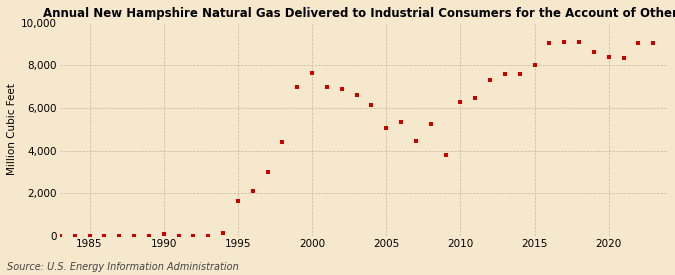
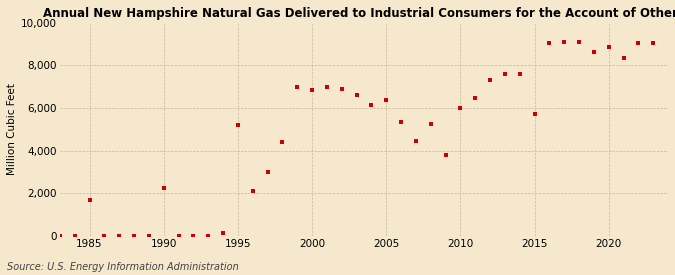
1985: 10 -> 1,700
1990: 100 -> 2,250
1995: 1,650 -> 5,200
2000: 7,650 -> 6,850
2005: 5,050 -> 6,350
2010: 6,300 -> 6,000
2015: 8,000 -> 5,700
2020: 8,400 -> 8,850
